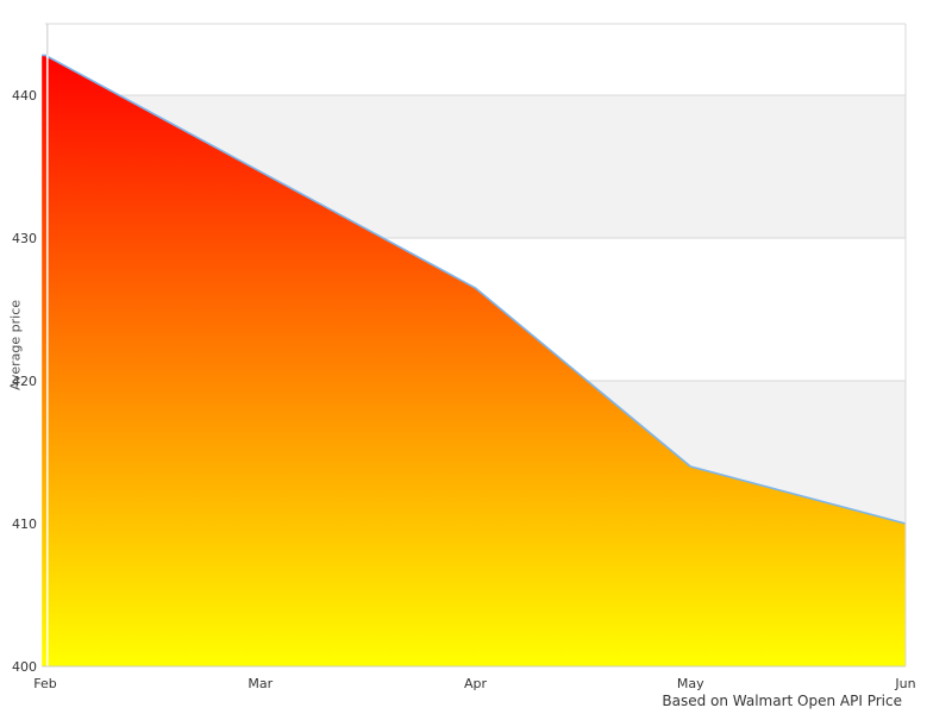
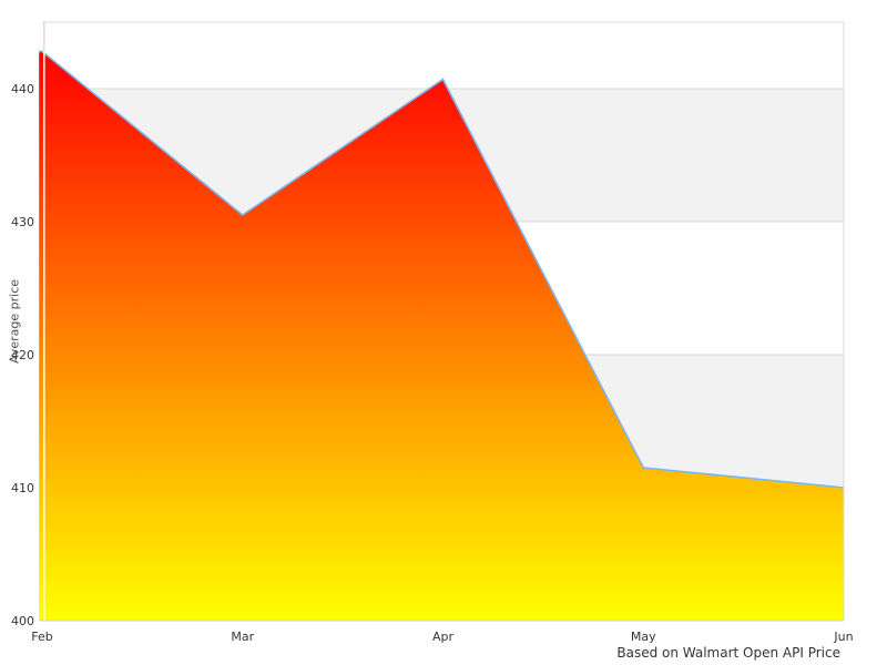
Mar: 434.6 -> 430.5
Apr: 426.5 -> 440.7
May: 414.0 -> 411.5
